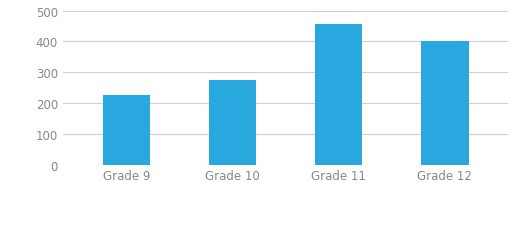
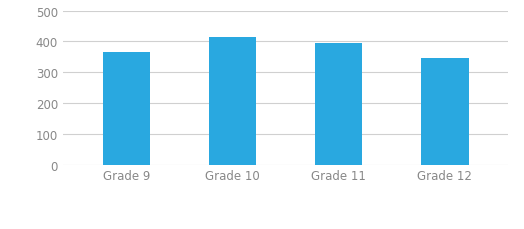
Grade 9: 225 -> 365
Grade 10: 275 -> 413
Grade 11: 455 -> 395
Grade 12: 400 -> 347
